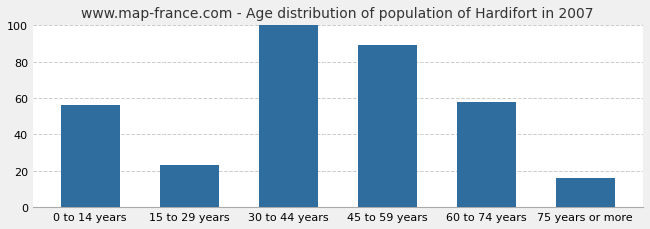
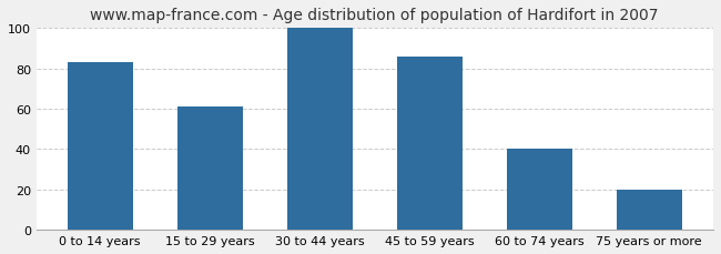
0 to 14 years: 56 -> 83
15 to 29 years: 23 -> 61
45 to 59 years: 89 -> 86
60 to 74 years: 58 -> 40
75 years or more: 16 -> 20
